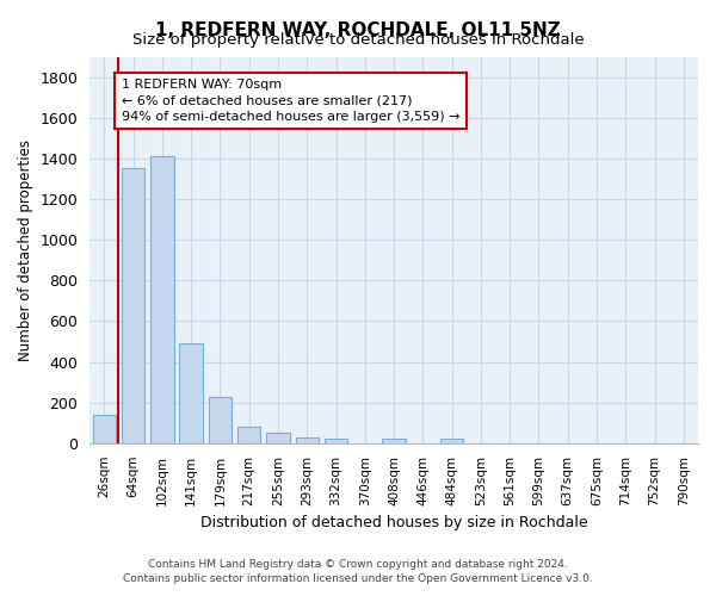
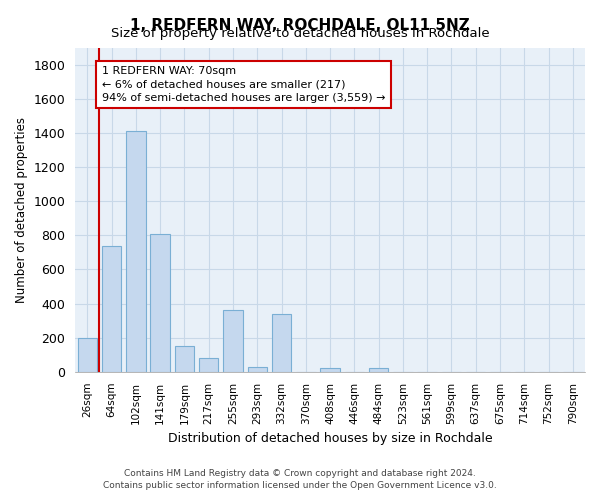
26sqm: 140 -> 200
64sqm: 1360 -> 740
141sqm: 490 -> 810
179sqm: 230 -> 150
255sqm: 50 -> 360
332sqm: 20 -> 340
